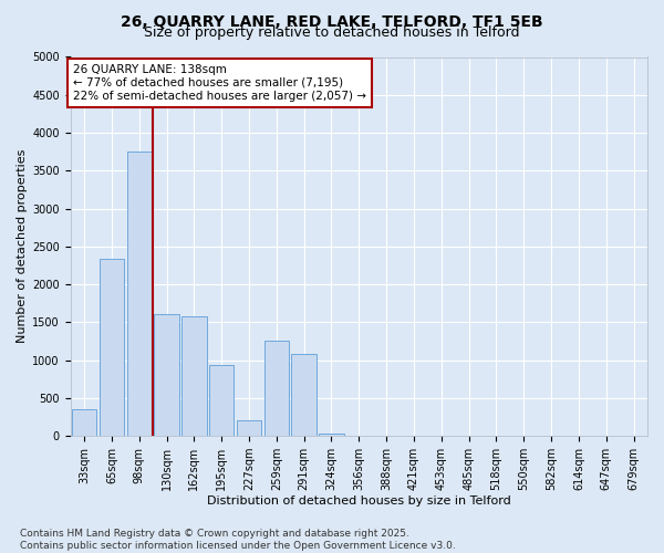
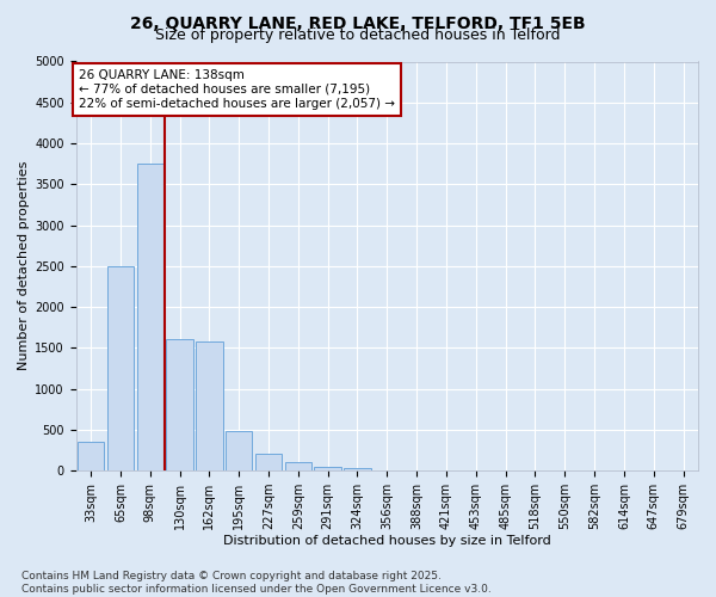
65sqm: 2340 -> 2500
195sqm: 940 -> 490
259sqm: 1260 -> 110
291sqm: 1080 -> 50
